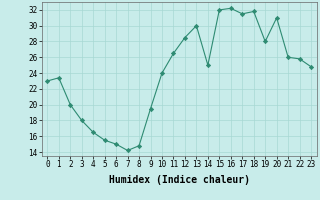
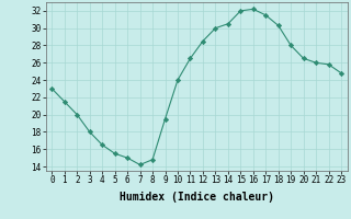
1: 23.4 -> 21.5
14: 25.0 -> 30.5
18: 31.8 -> 30.3
20: 31.0 -> 26.5
